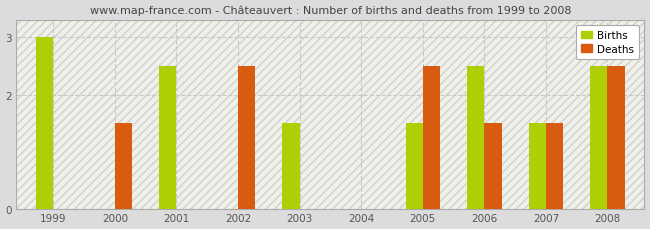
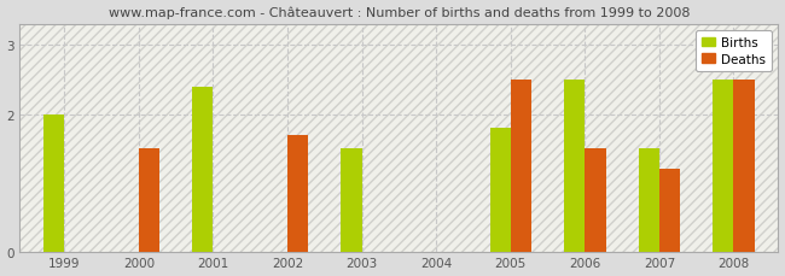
Births/1999: 3.0 -> 2.0
Births/2001: 2.5 -> 2.4
Deaths/2002: 2.5 -> 1.7
Births/2005: 1.5 -> 1.8
Deaths/2007: 1.5 -> 1.2
